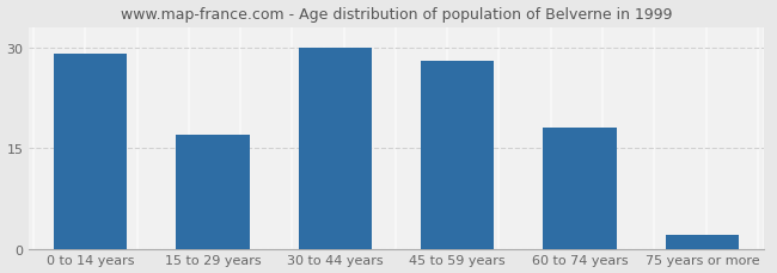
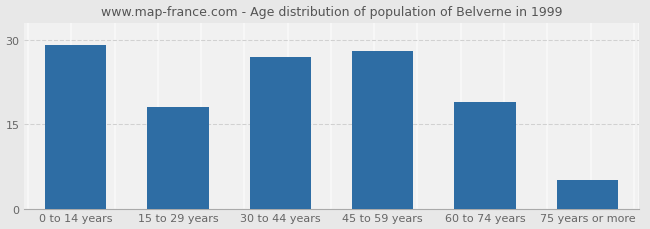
15 to 29 years: 17 -> 18
30 to 44 years: 30 -> 27
60 to 74 years: 18 -> 19
75 years or more: 2 -> 5
